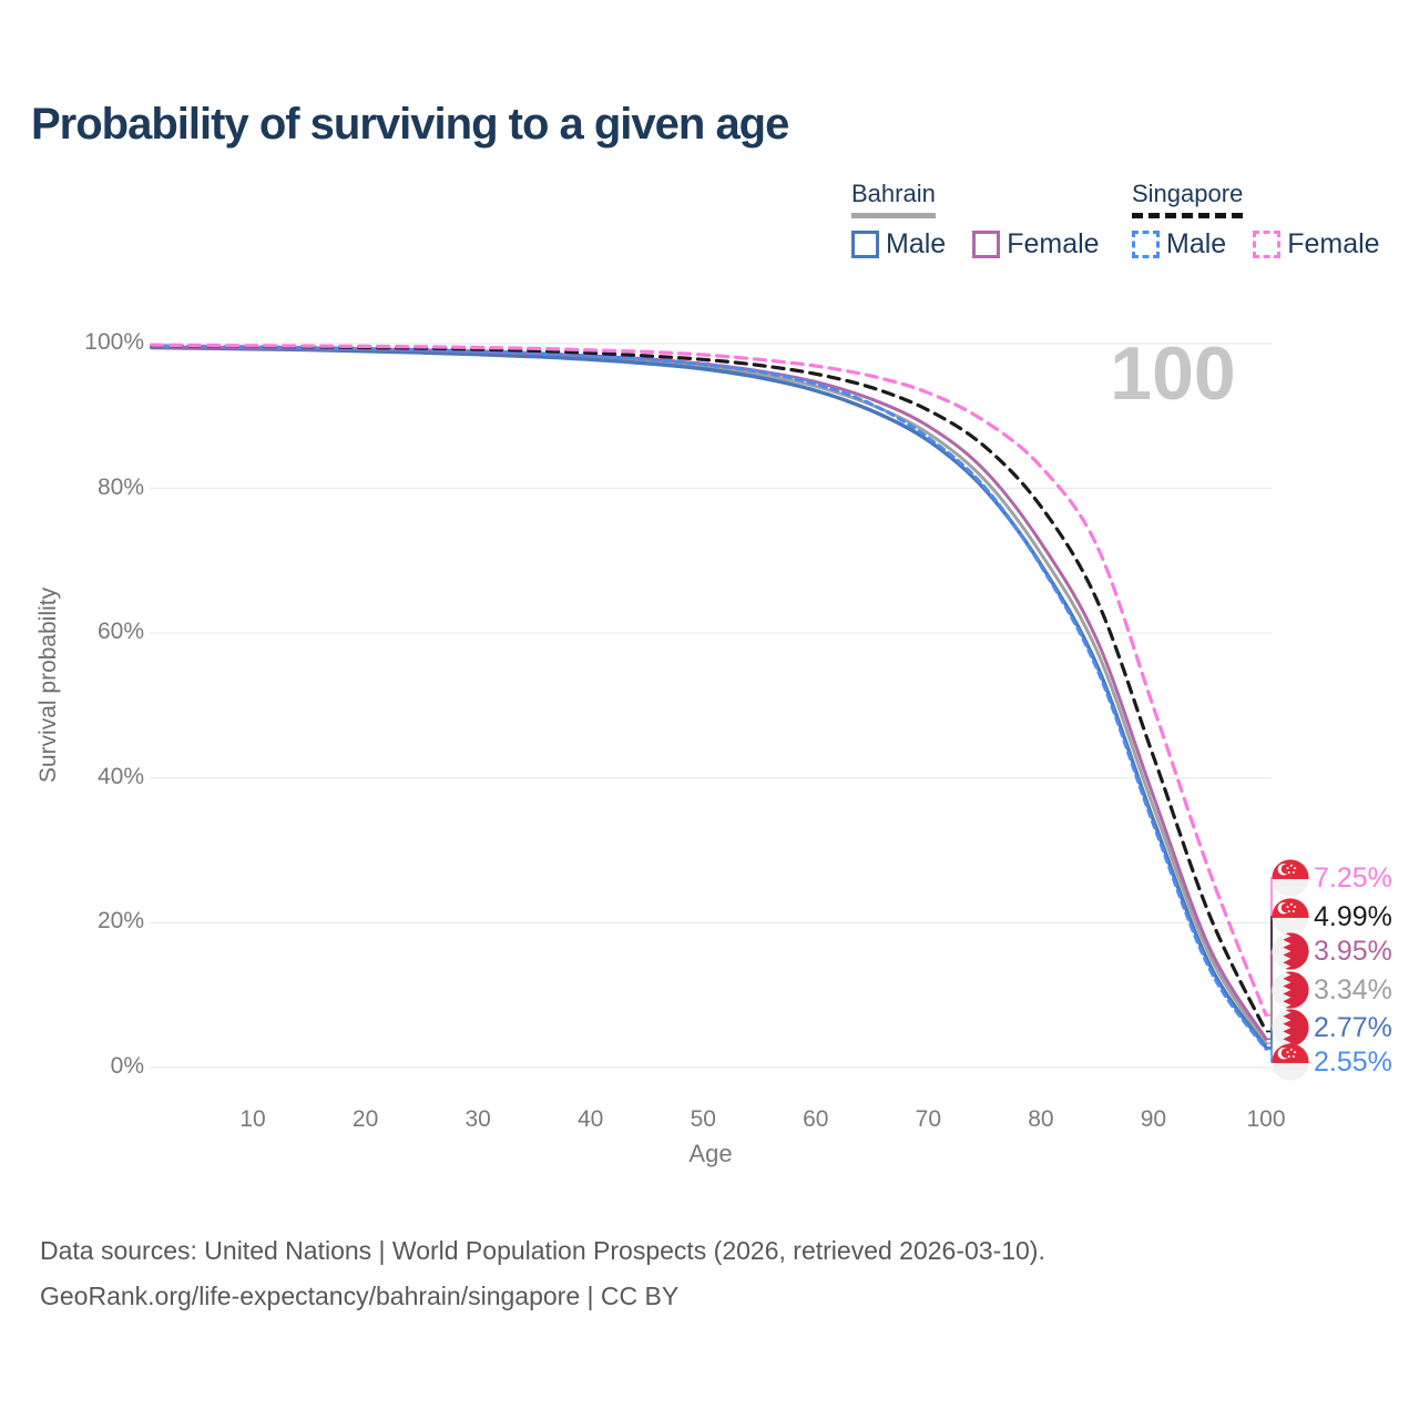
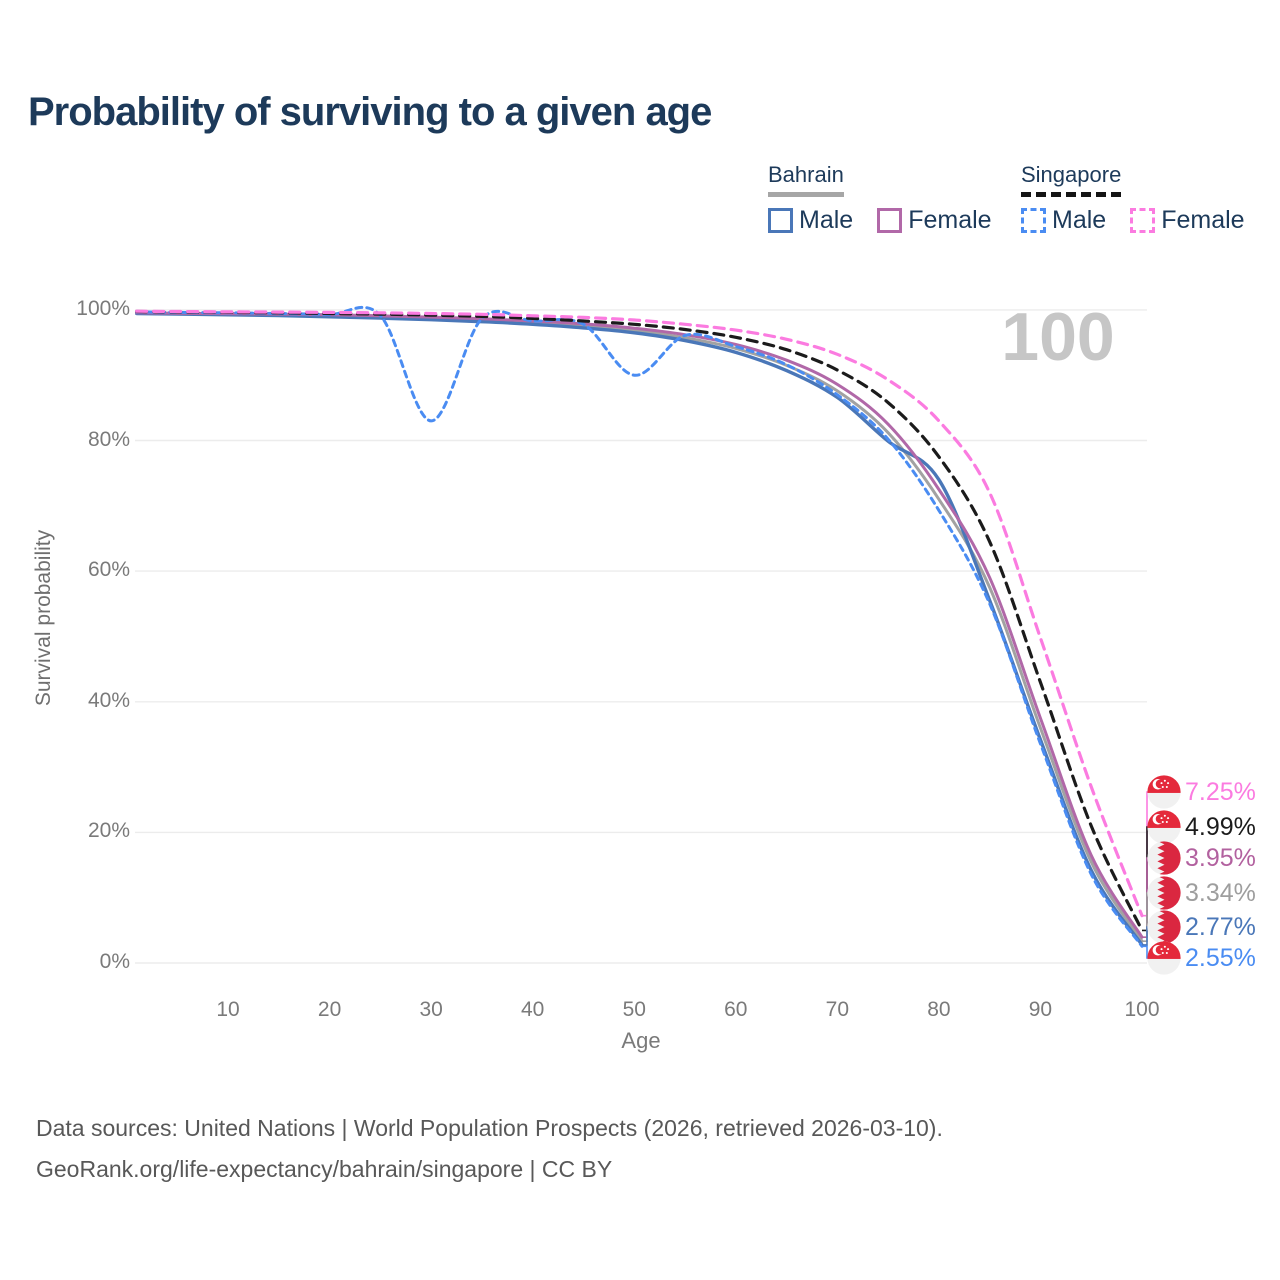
Singapore Male/30: 99% -> 83%
Singapore Male/50: 97% -> 90%
Bahrain Male/80: 70% -> 74%
